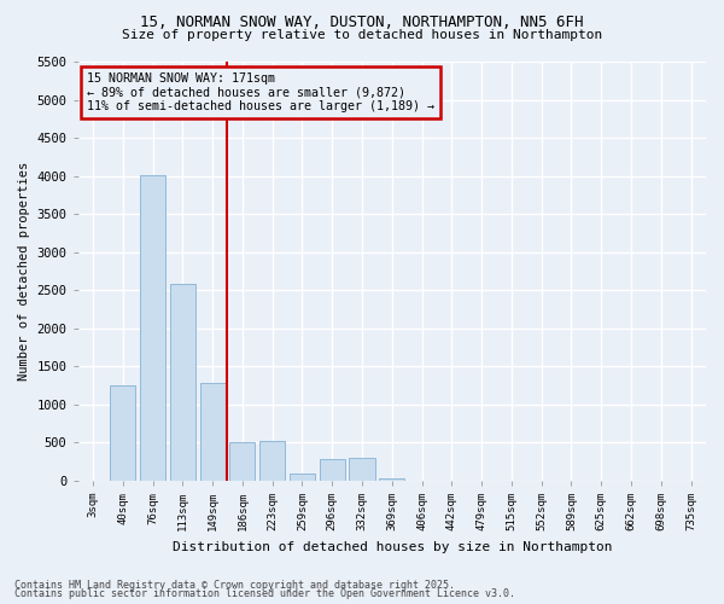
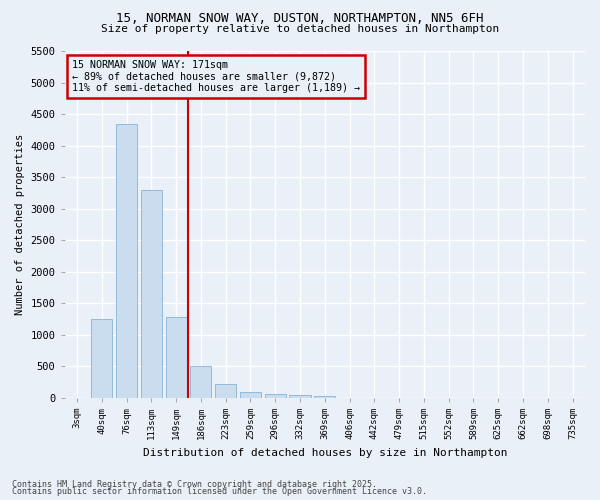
76sqm: 4020 -> 4350
113sqm: 2580 -> 3300
223sqm: 520 -> 220
296sqm: 280 -> 60
332sqm: 300 -> 40
